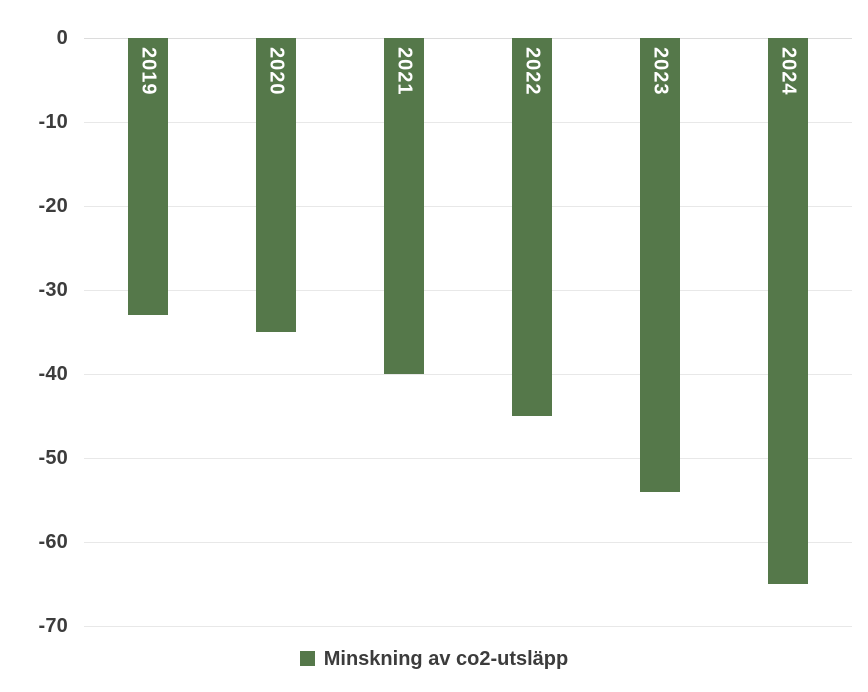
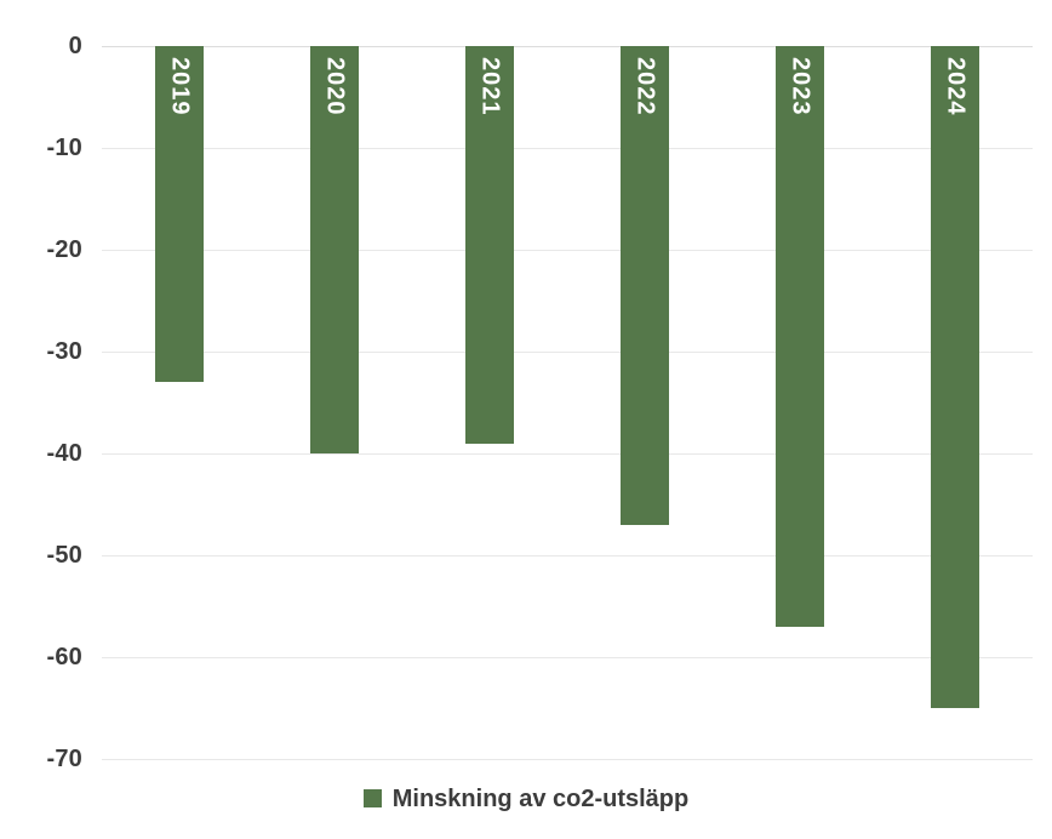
2020: -35 -> -40
2021: -40 -> -39
2022: -45 -> -47
2023: -54 -> -57
